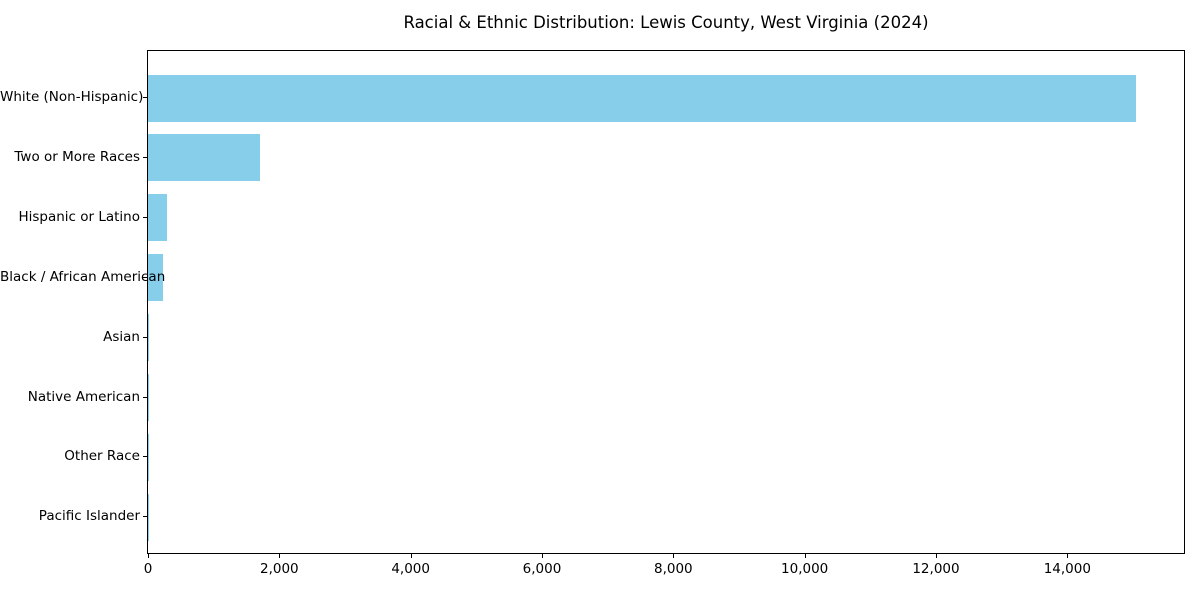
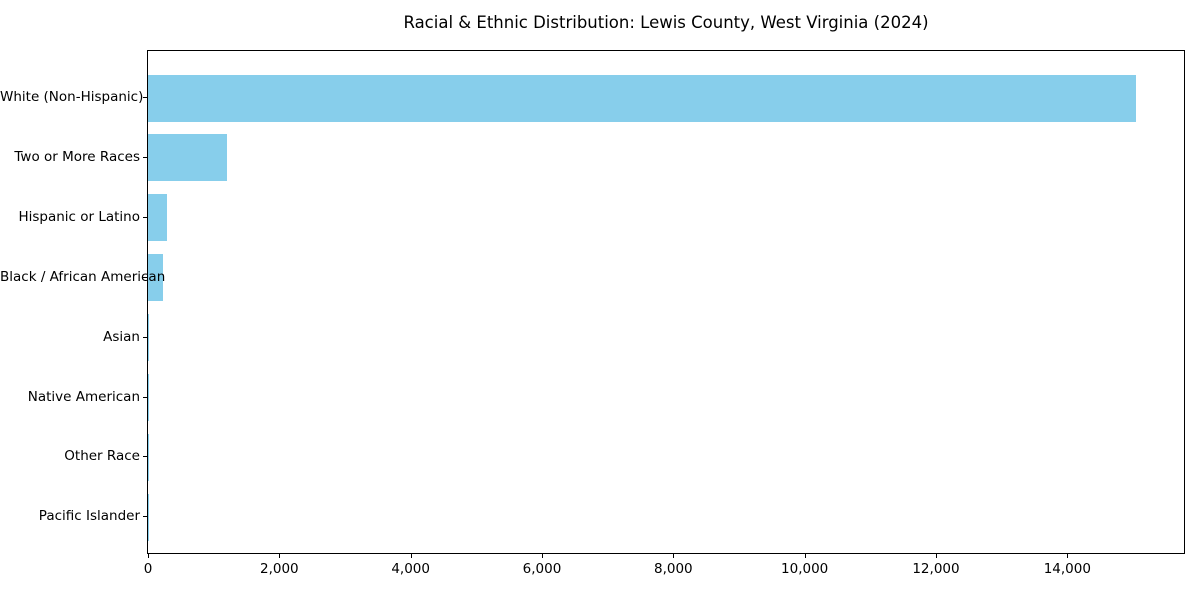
Two or More Races: 1700 -> 1200
